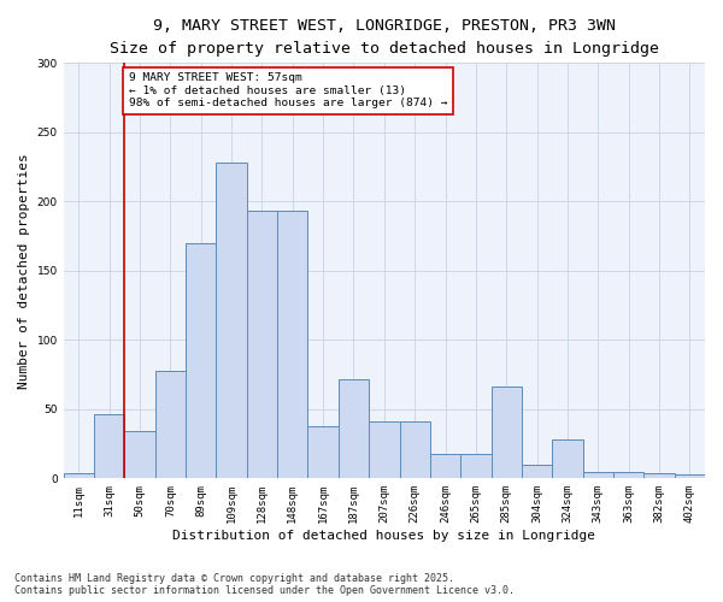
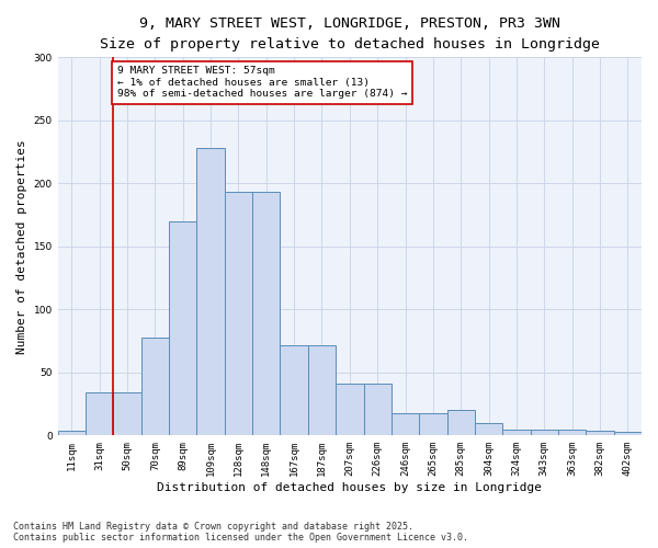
31sqm: 46 -> 34
167sqm: 38 -> 72
285sqm: 66 -> 20
324sqm: 28 -> 5
